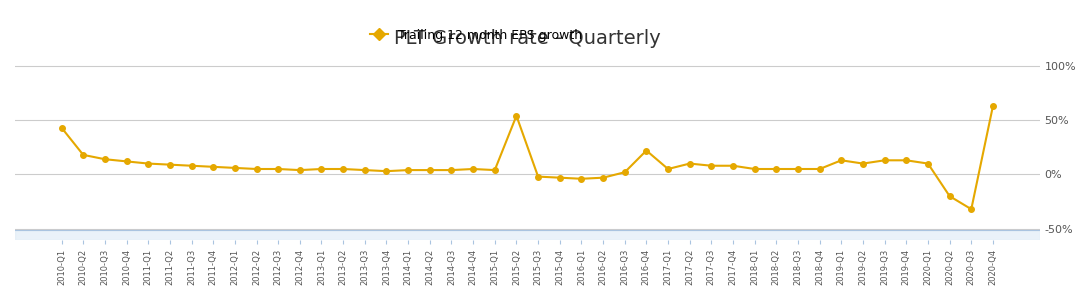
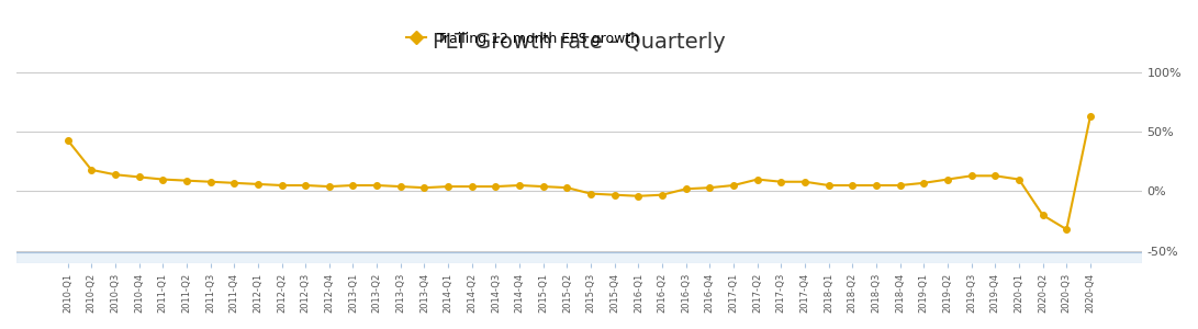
2015-Q2: 54% -> 3%
2016-Q4: 22% -> 3%
2019-Q1: 13% -> 7%
